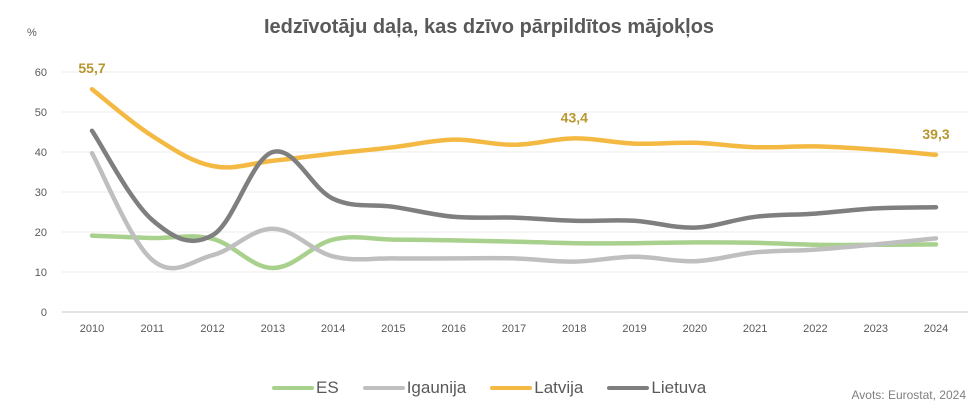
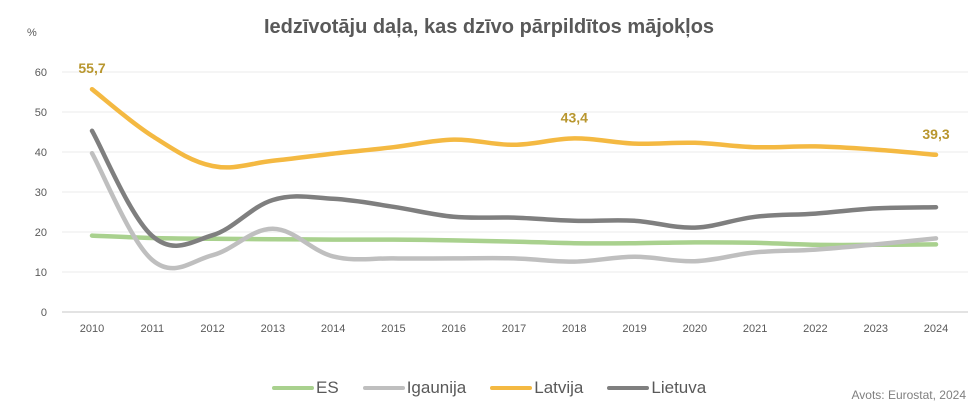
Lietuva/2011: 23 -> 19
ES/2013: 11 -> 18
Lietuva/2013: 40 -> 28
